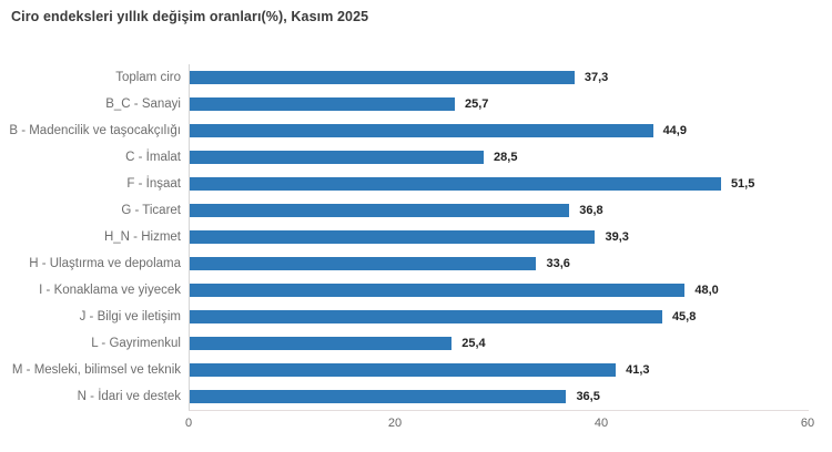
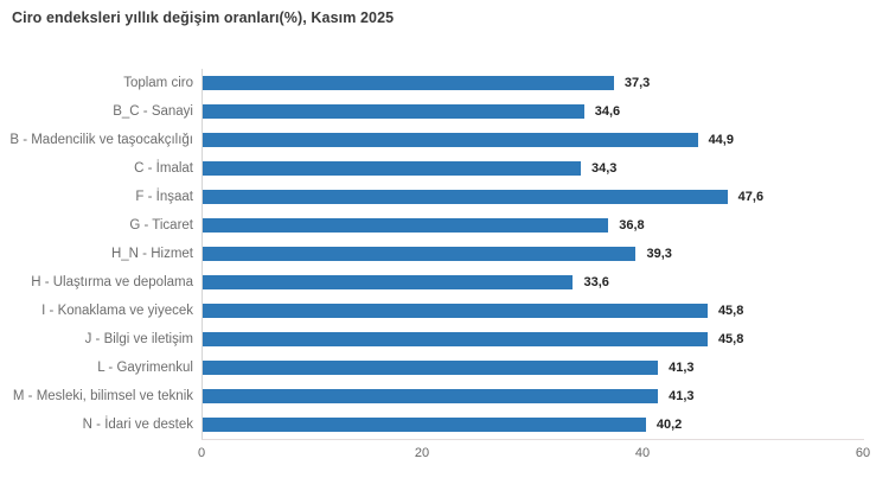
B_C - Sanayi: 25,7 -> 34,6
C - İmalat: 28,5 -> 34,3
F - İnşaat: 51,5 -> 47,6
I - Konaklama ve yiyecek: 48,0 -> 45,8
L - Gayrimenkul: 25,4 -> 41,3
N - İdari ve destek: 36,5 -> 40,2
